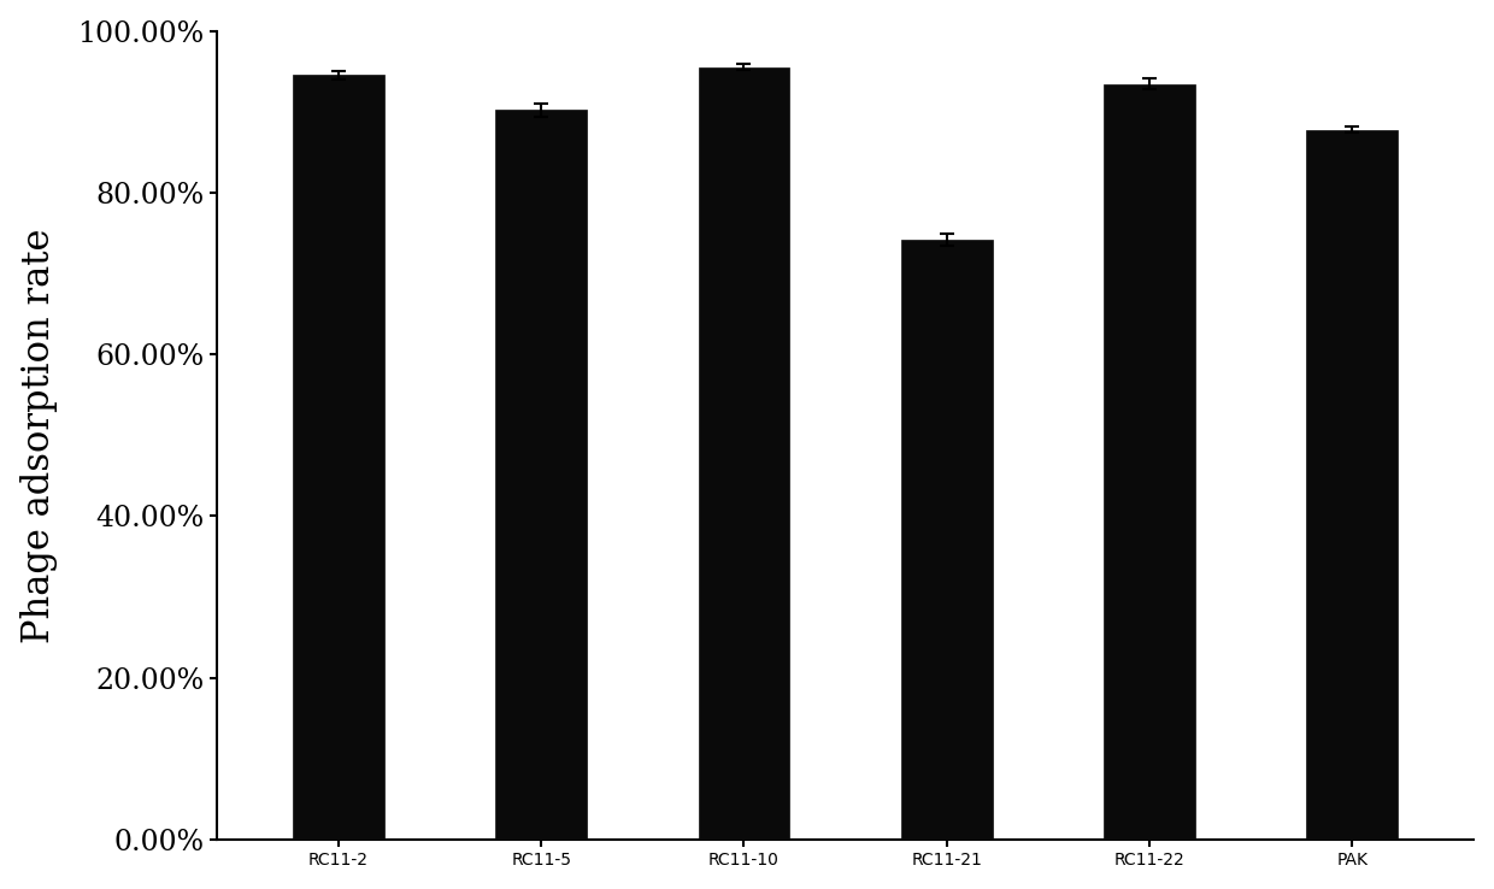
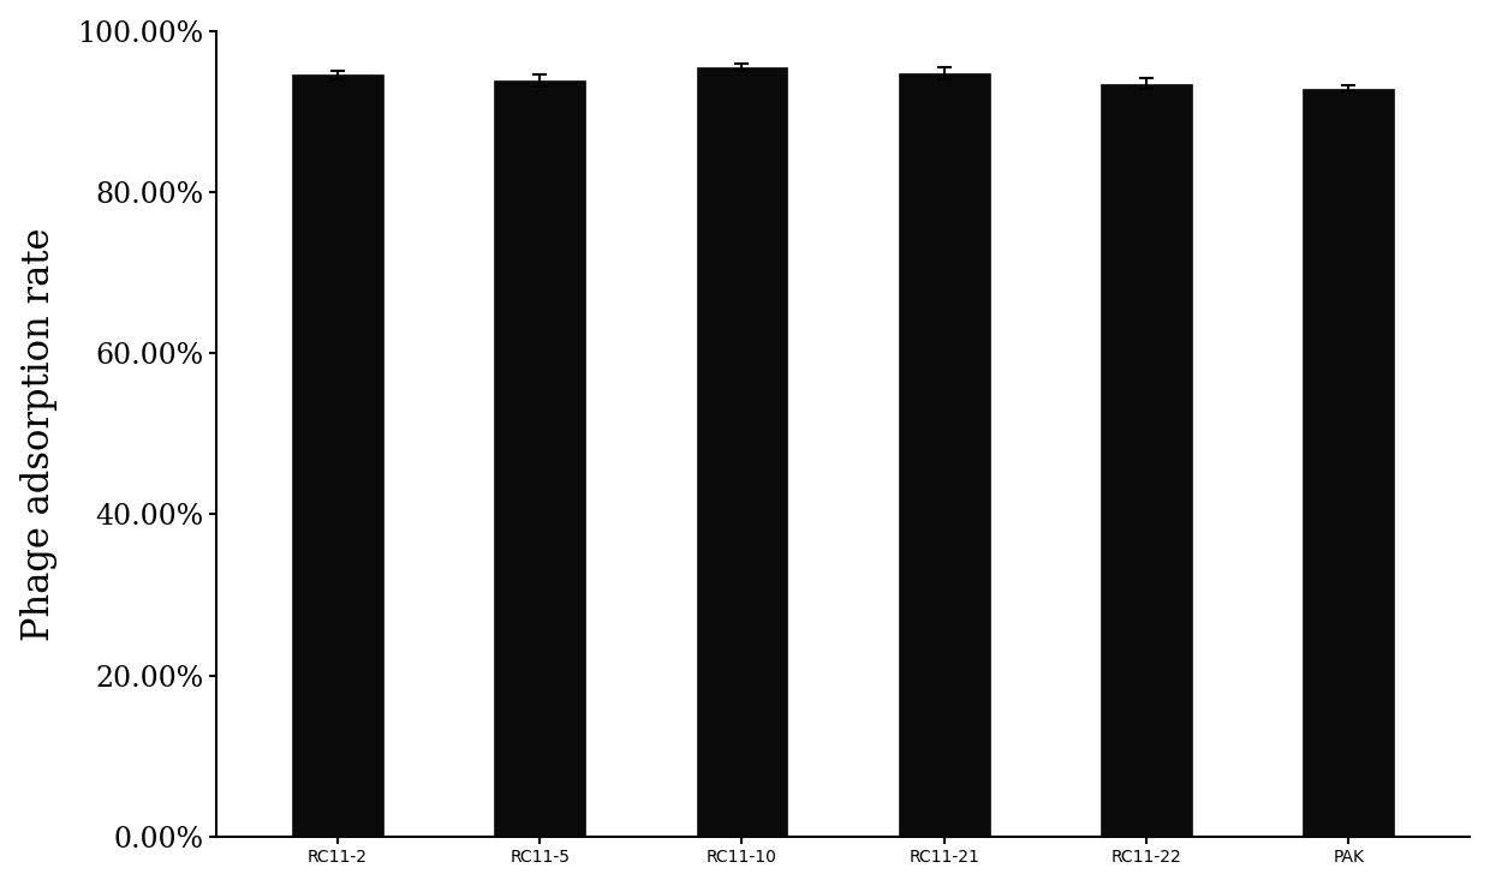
RC11-5: 90.2% -> 93.9%
RC11-21: 74.2% -> 94.8%
PAK: 87.8% -> 92.8%
